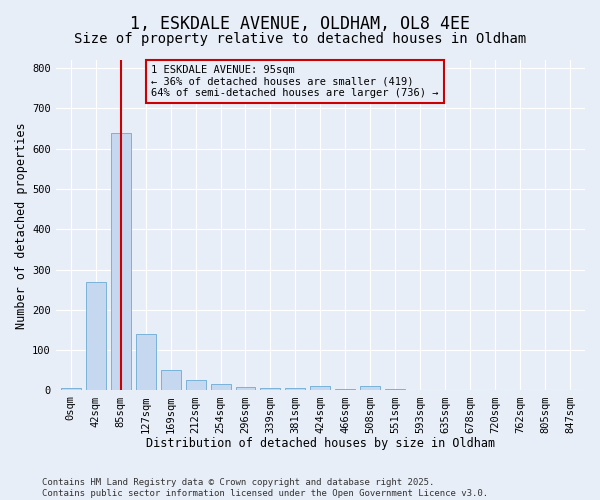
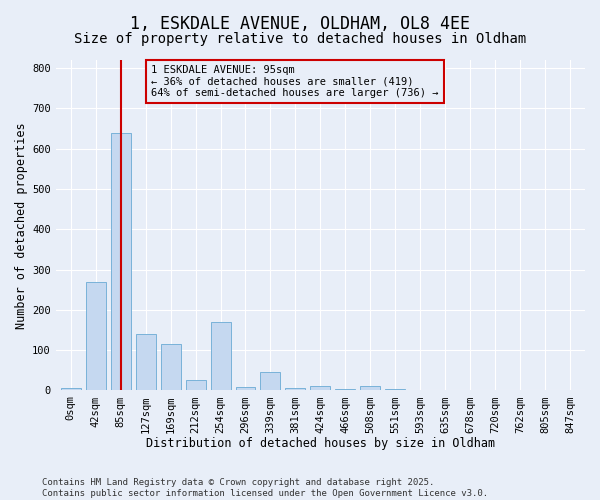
169sqm: 50 -> 115
254sqm: 15 -> 170
339sqm: 5 -> 45
